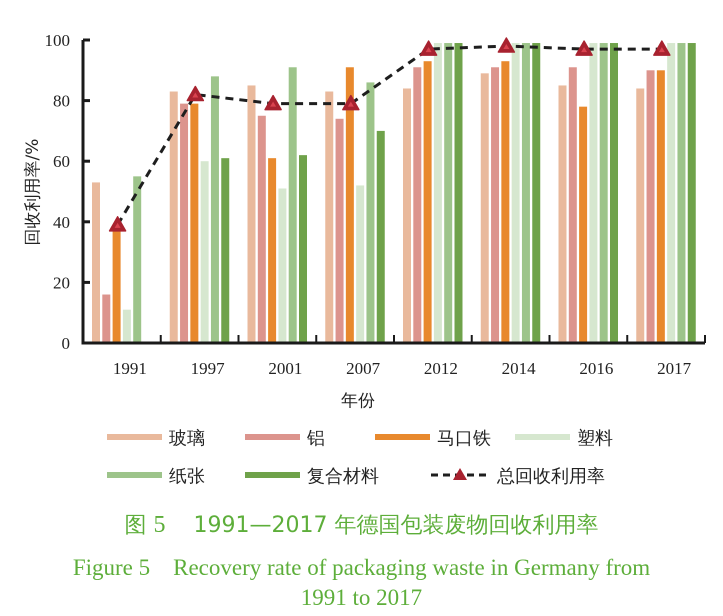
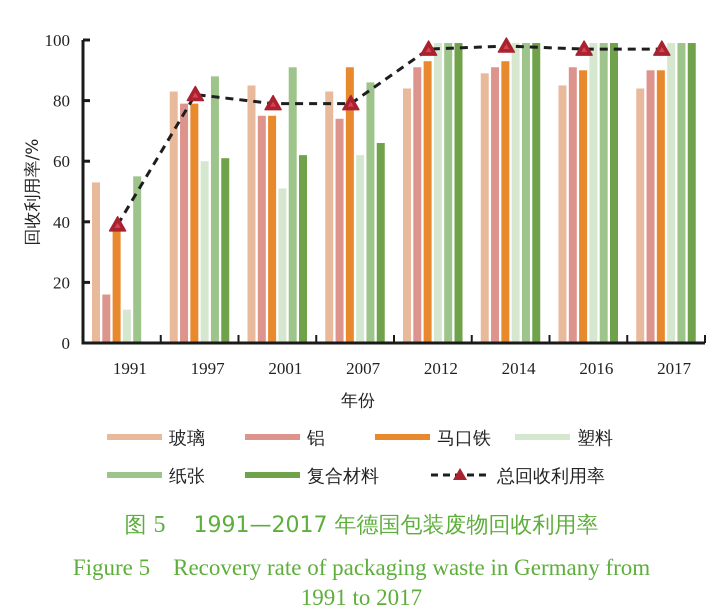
马口铁/2001: 61 -> 75
塑料/2007: 52 -> 62
复合材料/2007: 70 -> 66
马口铁/2016: 78 -> 90
